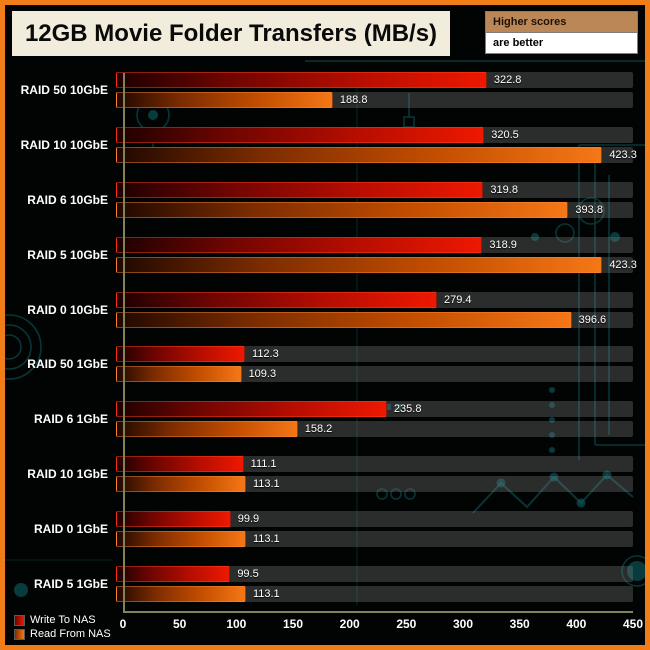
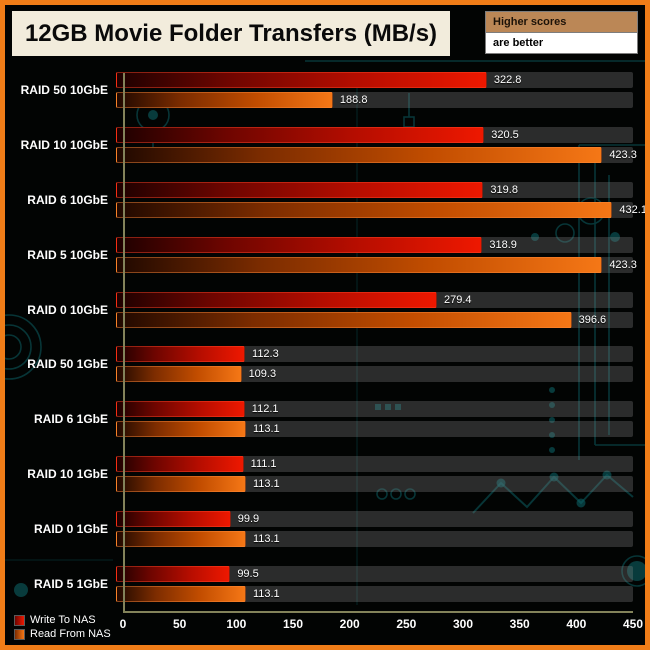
Read From NAS/RAID 6 10GbE: 393.8 -> 432.1
Write To NAS/RAID 6 1GbE: 235.8 -> 112.1
Read From NAS/RAID 6 1GbE: 158.2 -> 113.1
